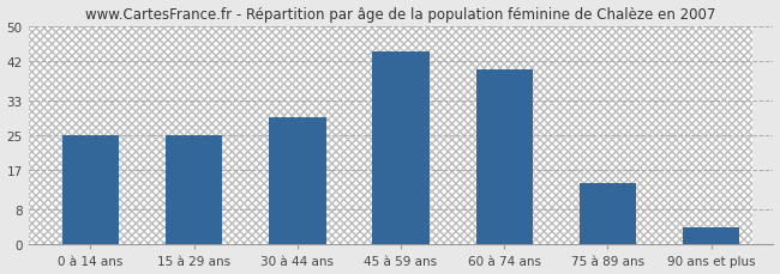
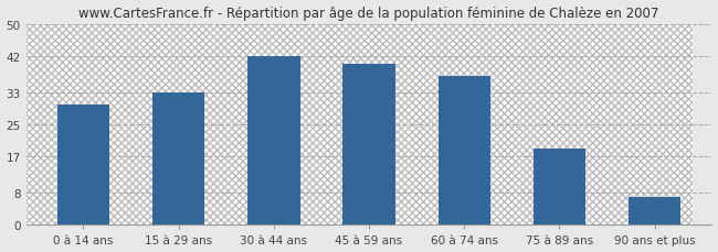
0 à 14 ans: 25 -> 30
15 à 29 ans: 25 -> 33
30 à 44 ans: 29 -> 42
45 à 59 ans: 44 -> 40
60 à 74 ans: 40 -> 37
75 à 89 ans: 14 -> 19
90 ans et plus: 4 -> 7
